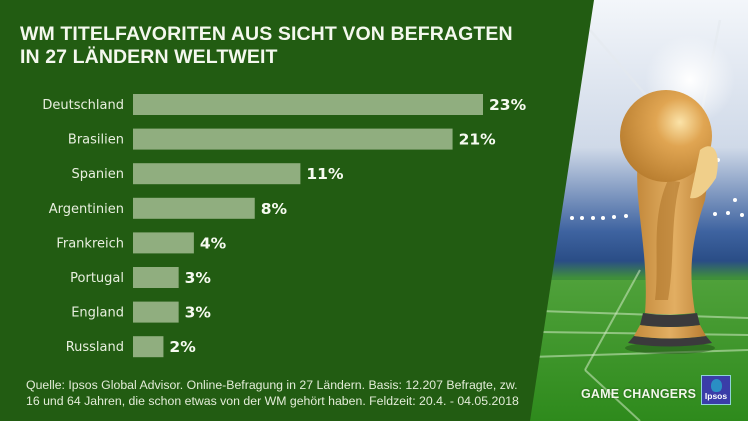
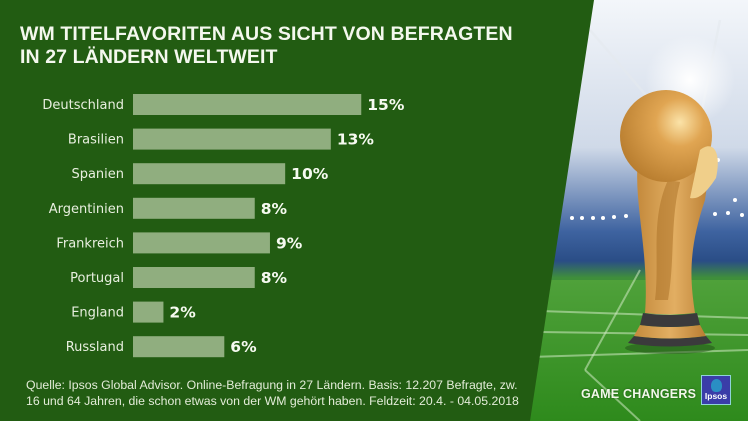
Deutschland: 23% -> 15%
Brasilien: 21% -> 13%
Spanien: 11% -> 10%
Frankreich: 4% -> 9%
Portugal: 3% -> 8%
England: 3% -> 2%
Russland: 2% -> 6%
